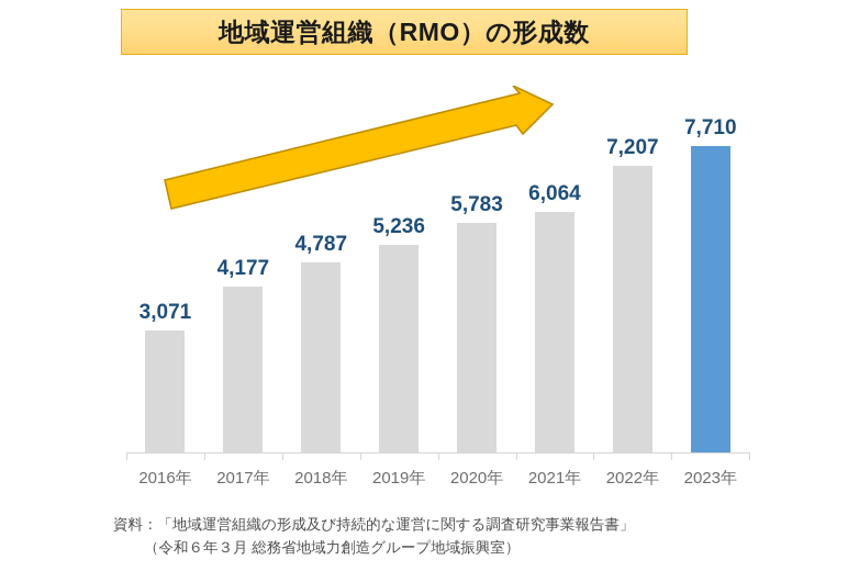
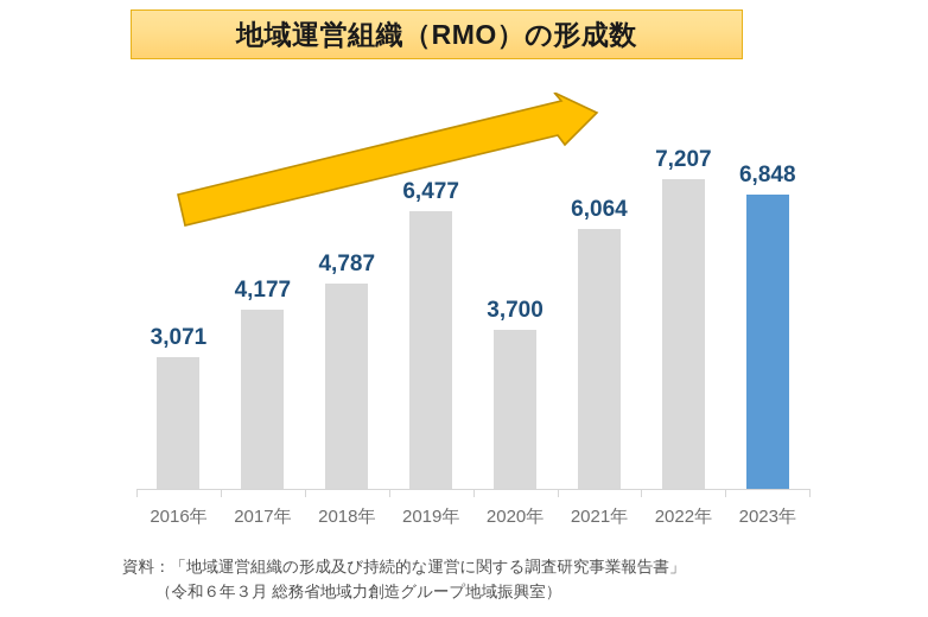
2019年: 5,236 -> 6,477
2020年: 5,783 -> 3,700
2023年: 7,710 -> 6,848
